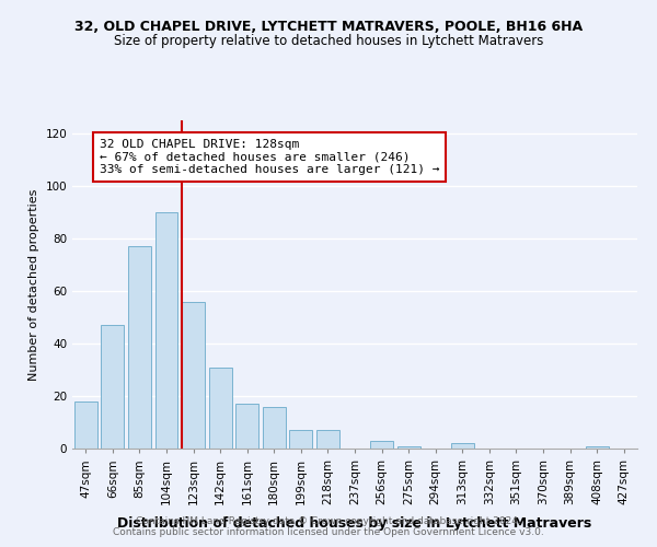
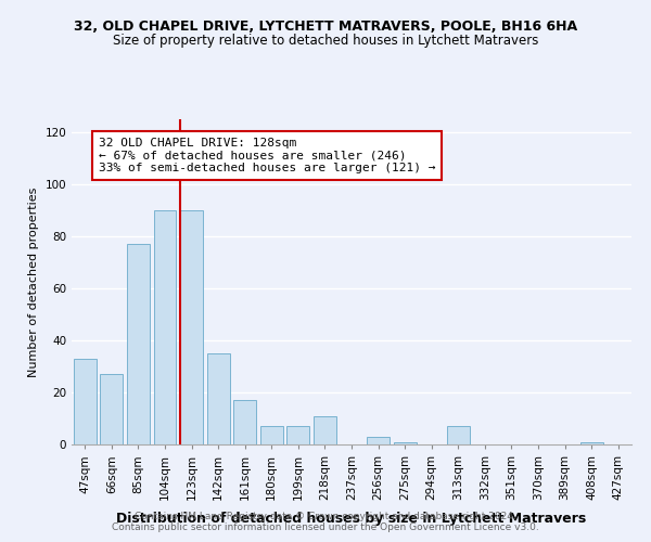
47sqm: 18 -> 33
66sqm: 47 -> 27
123sqm: 56 -> 90
142sqm: 31 -> 35
180sqm: 16 -> 7
218sqm: 7 -> 11
313sqm: 2 -> 7
